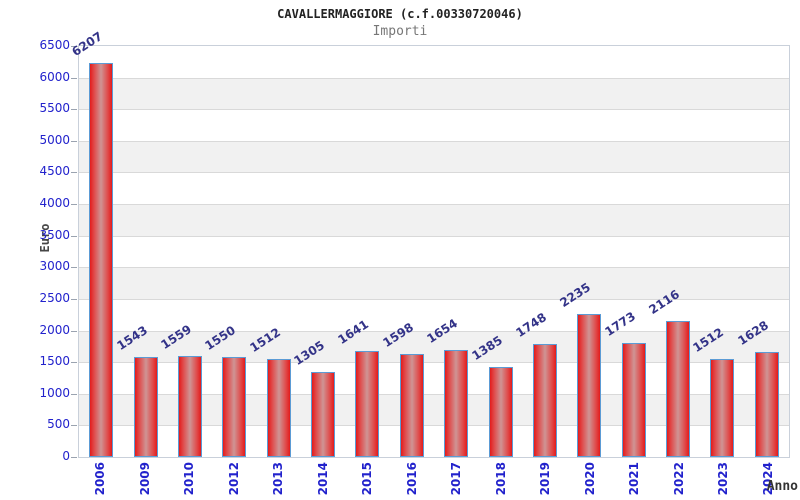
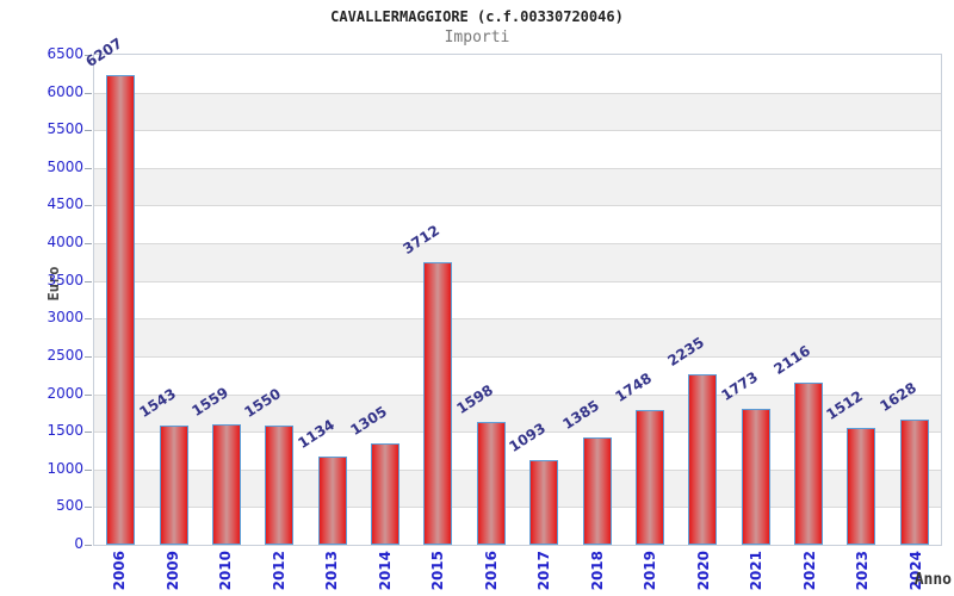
2013: 1512 -> 1134
2015: 1641 -> 3712
2017: 1654 -> 1093
